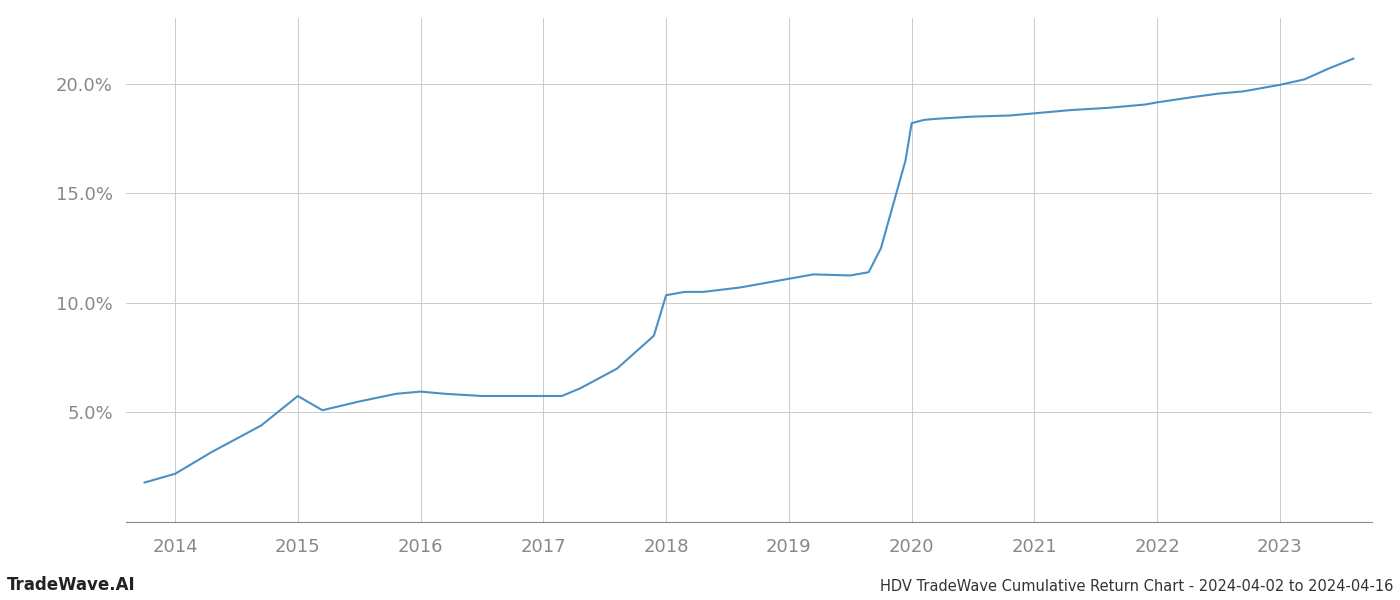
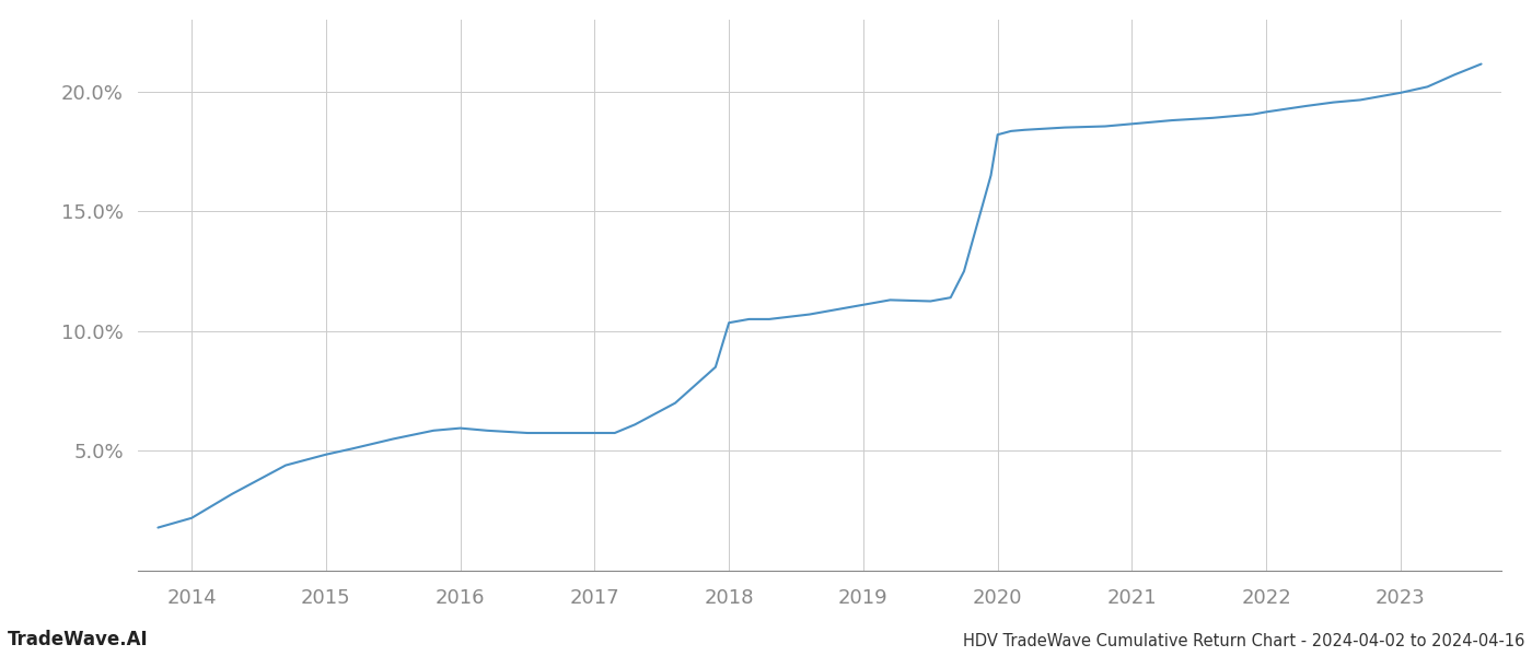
2015: 5.75% -> 4.85%
